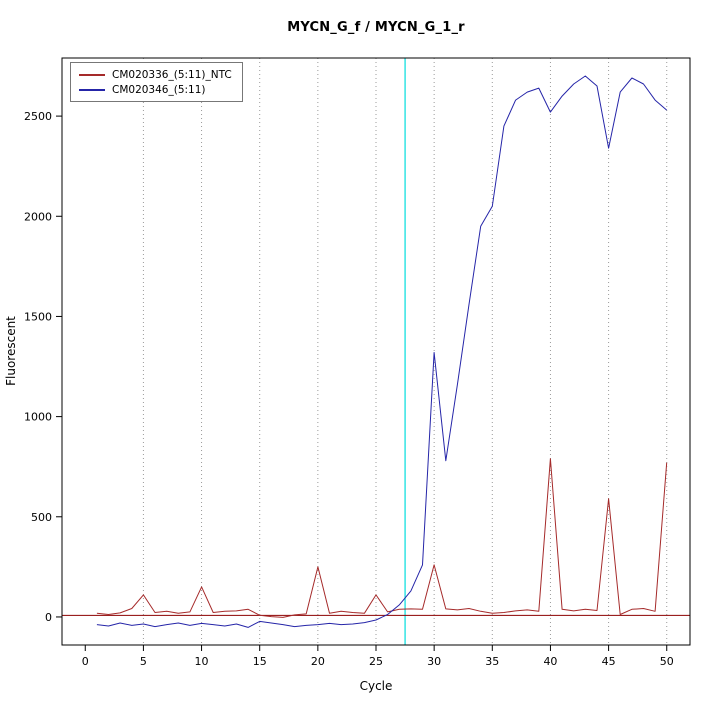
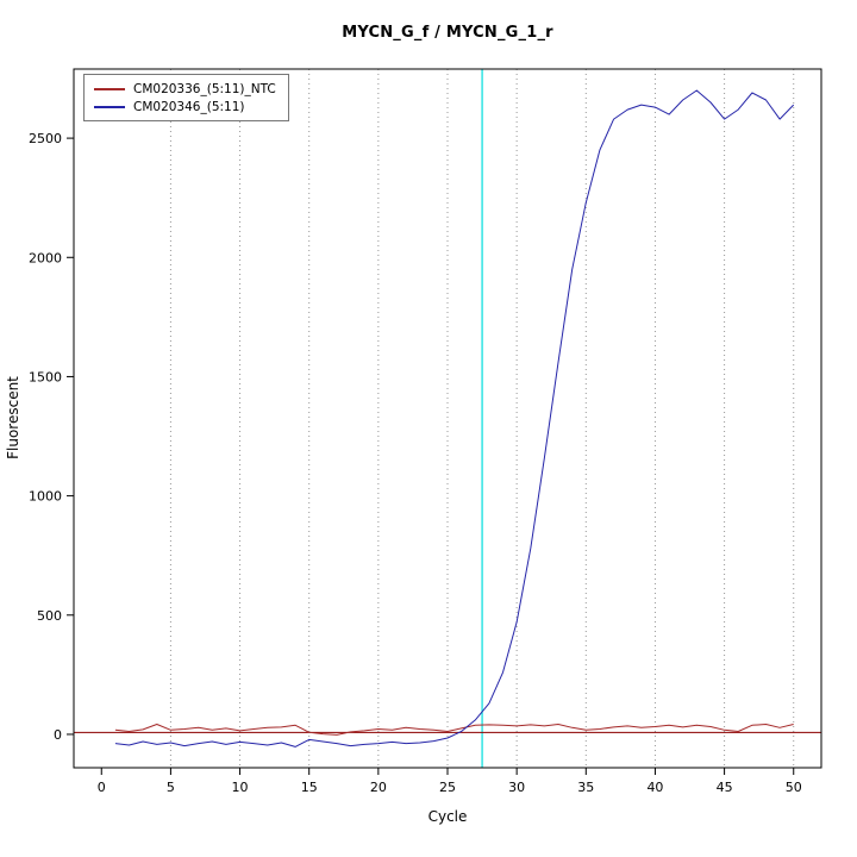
CM020336_(5:11)_NTC/5: 110 -> 20
CM020336_(5:11)_NTC/10: 150 -> 20
CM020336_(5:11)_NTC/20: 250 -> 20
CM020336_(5:11)_NTC/25: 110 -> 10
CM020336_(5:11)_NTC/30: 260 -> 40
CM020346_(5:11)/30: 1320 -> 470
CM020346_(5:11)/35: 2050 -> 2230
CM020336_(5:11)_NTC/40: 790 -> 30
CM020346_(5:11)/40: 2520 -> 2630
CM020336_(5:11)_NTC/45: 590 -> 20
CM020346_(5:11)/45: 2340 -> 2580
CM020336_(5:11)_NTC/50: 770 -> 40
CM020346_(5:11)/50: 2530 -> 2640
